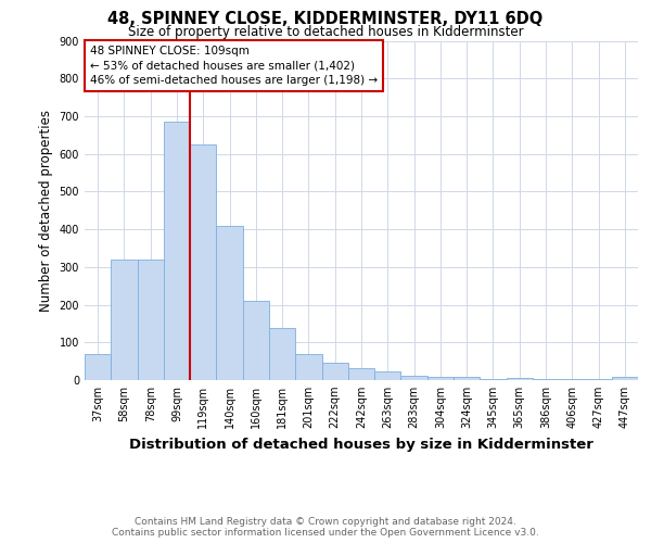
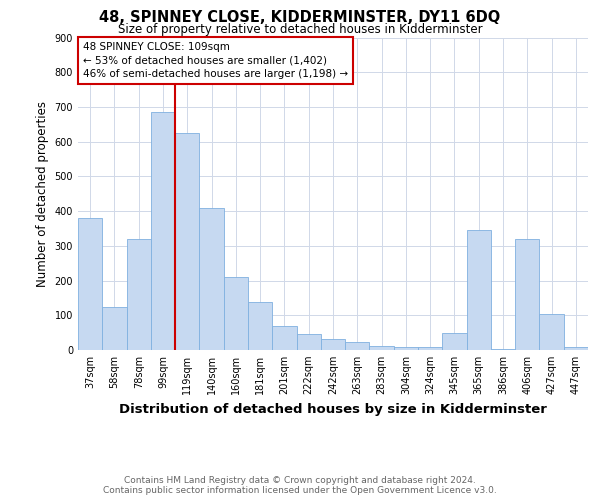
37sqm: 70 -> 380
58sqm: 320 -> 125
345sqm: 3 -> 50
365sqm: 6 -> 345
406sqm: 2 -> 320
427sqm: 2 -> 105
